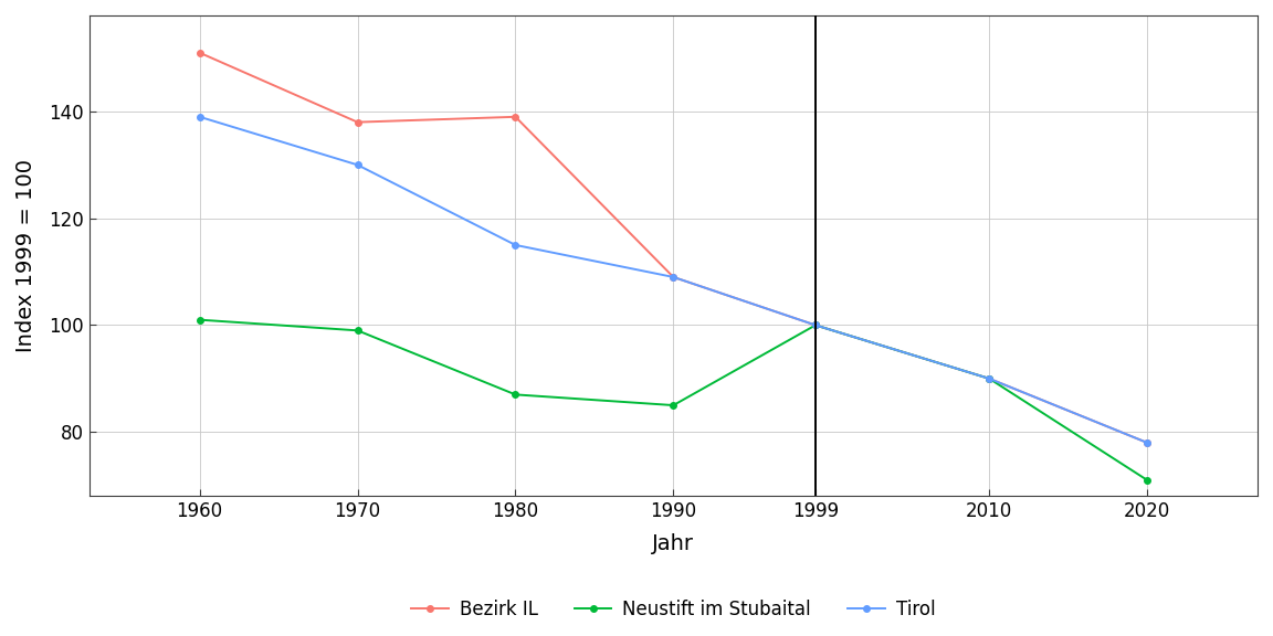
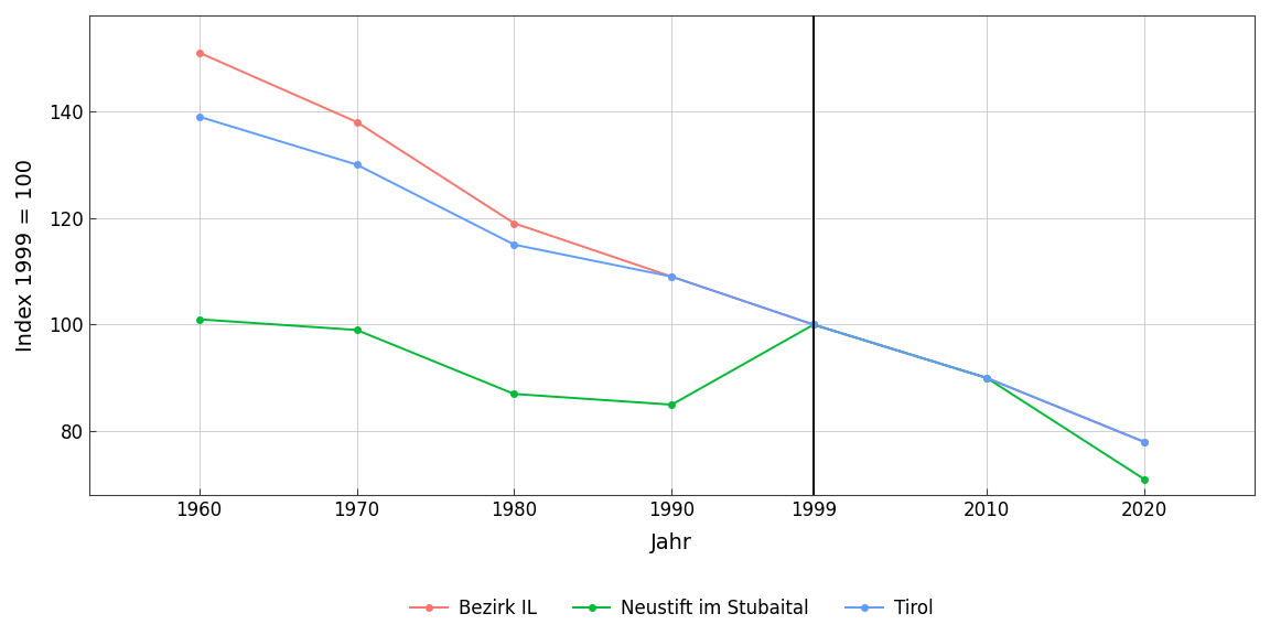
Bezirk IL/1980: 139 -> 119
